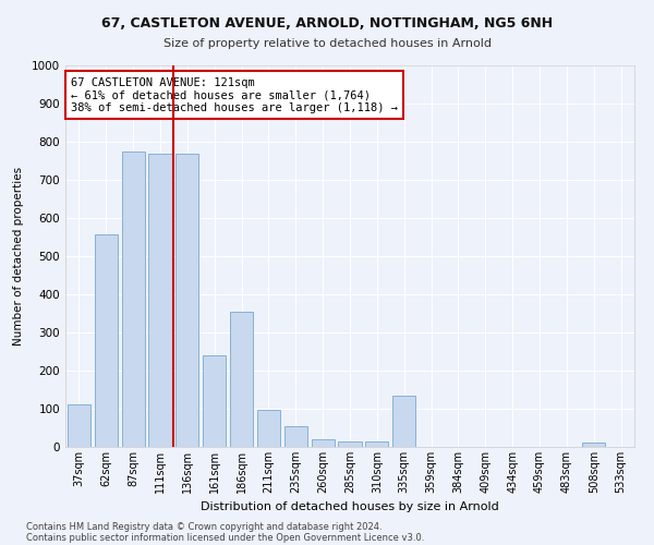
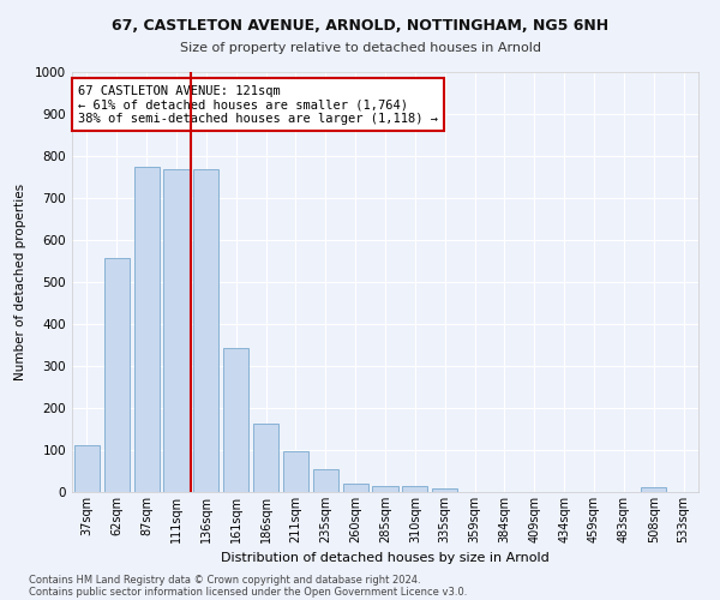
161sqm: 240 -> 343
186sqm: 355 -> 163
335sqm: 135 -> 10
